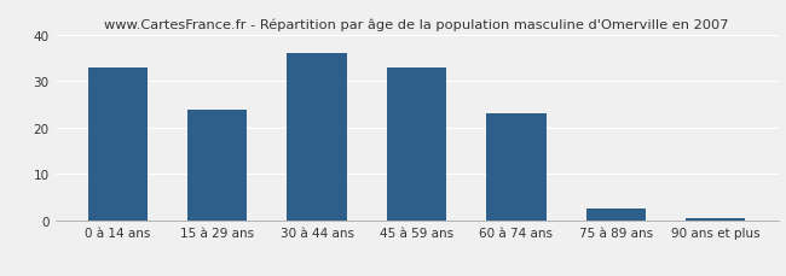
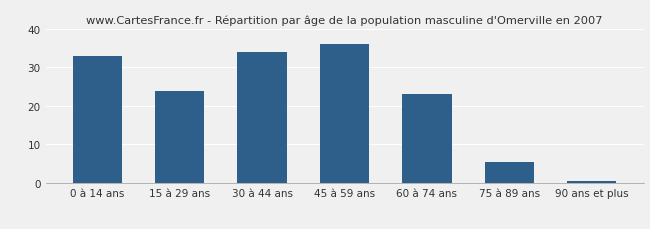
30 à 44 ans: 36.0 -> 34.0
45 à 59 ans: 33.0 -> 36.0
75 à 89 ans: 2.5 -> 5.5
